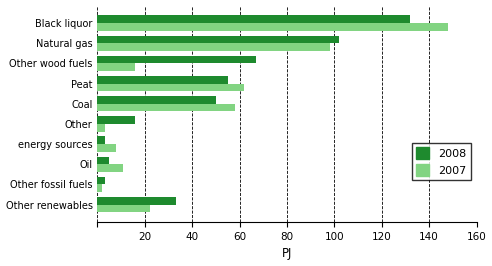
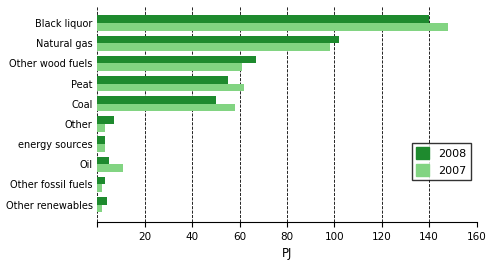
2008/Black liquor: 132 -> 140
2007/Other wood fuels: 16 -> 61
2008/Other: 16 -> 7
2007/energy sources: 8 -> 3
2008/Other renewables: 33 -> 4
2007/Other renewables: 22 -> 2
